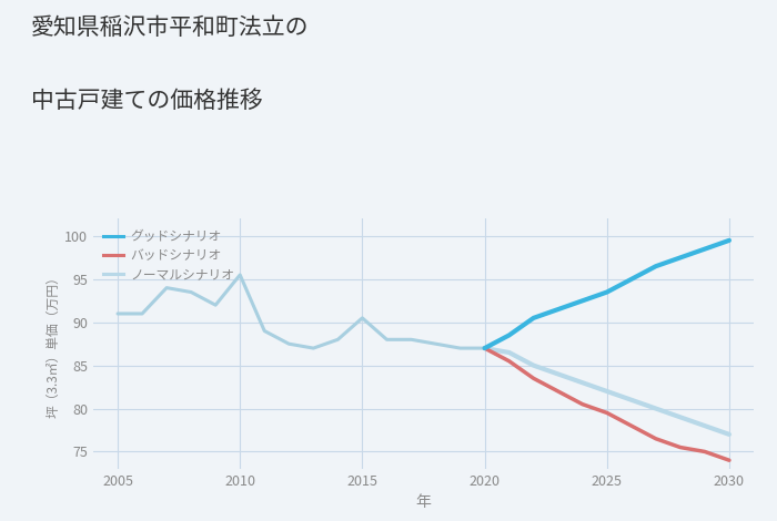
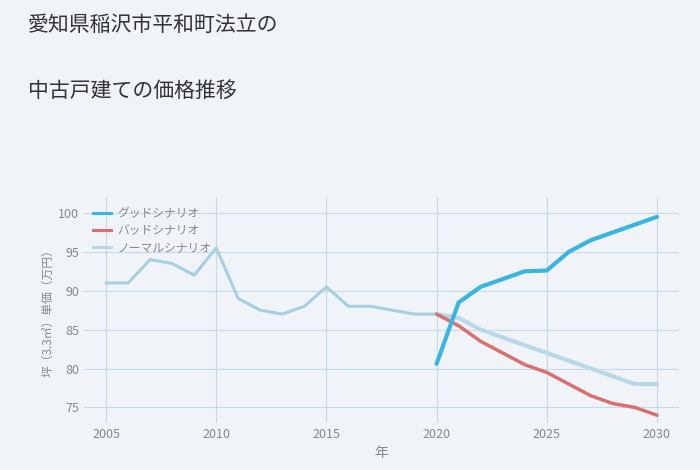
グッドシナリオ/2020: 87.0 -> 80.6
グッドシナリオ/2025: 93.5 -> 92.6
ノーマルシナリオ/2030: 77.0 -> 78.0
